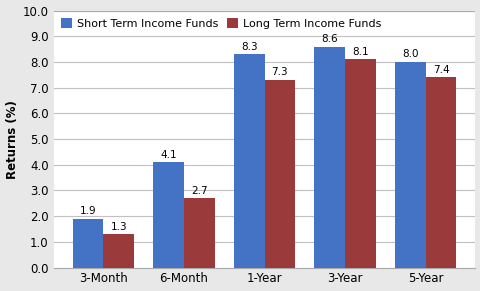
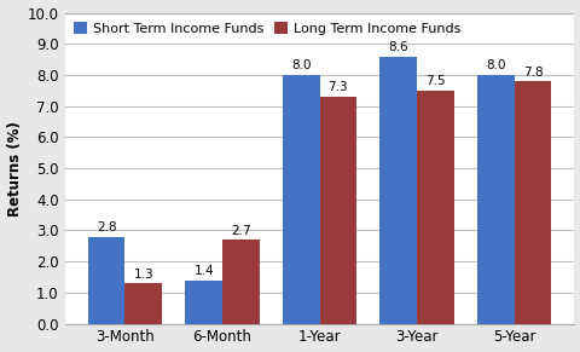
Short Term Income Funds/3-Month: 1.9 -> 2.8
Short Term Income Funds/6-Month: 4.1 -> 1.4
Short Term Income Funds/1-Year: 8.3 -> 8.0
Long Term Income Funds/3-Year: 8.1 -> 7.5
Long Term Income Funds/5-Year: 7.4 -> 7.8
